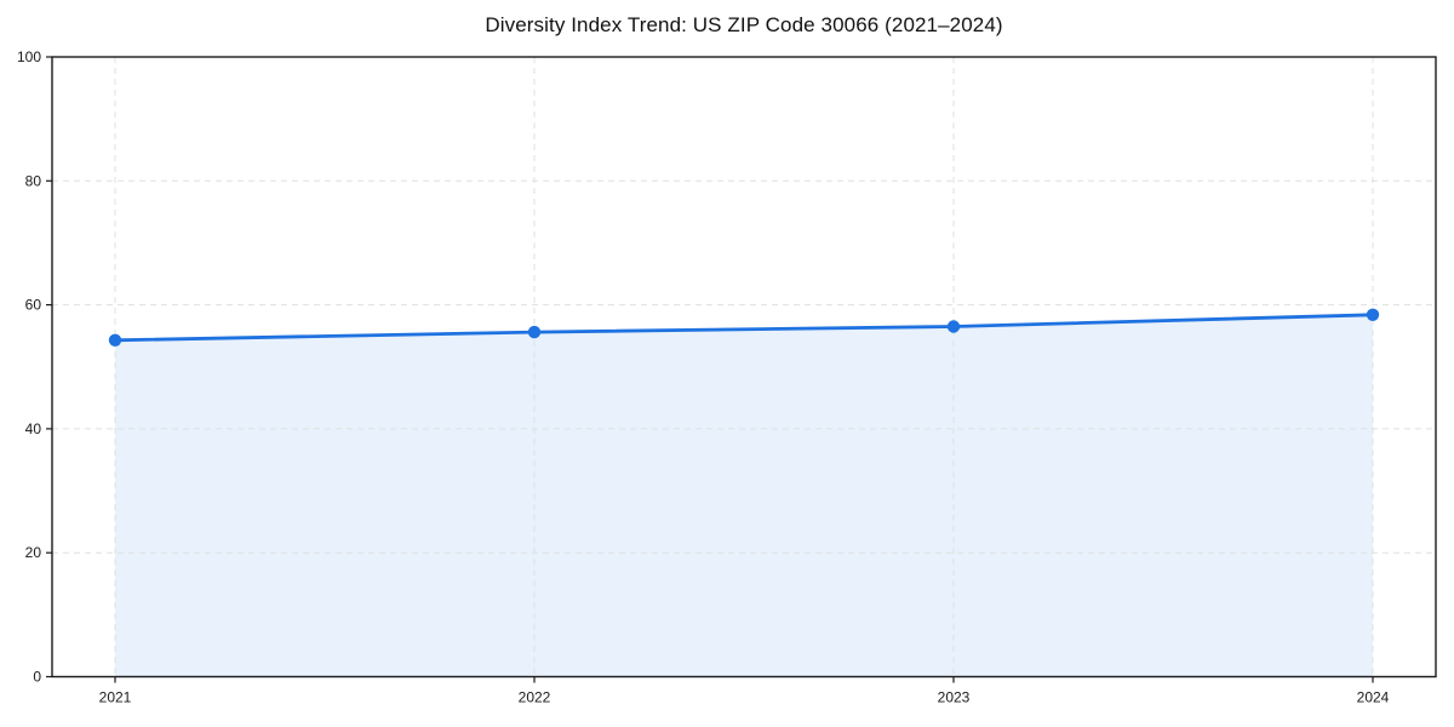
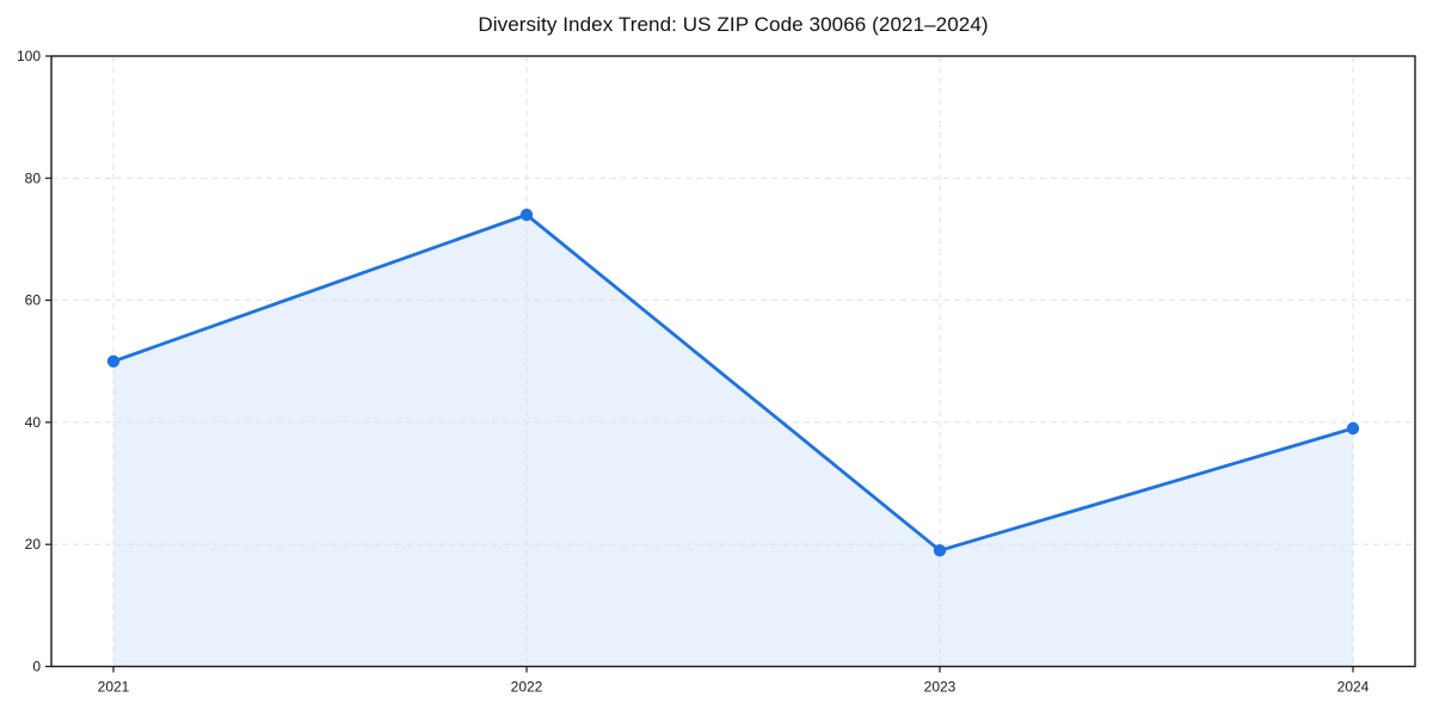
2021: 54 -> 50
2022: 56 -> 74
2023: 56 -> 19
2024: 58 -> 39
